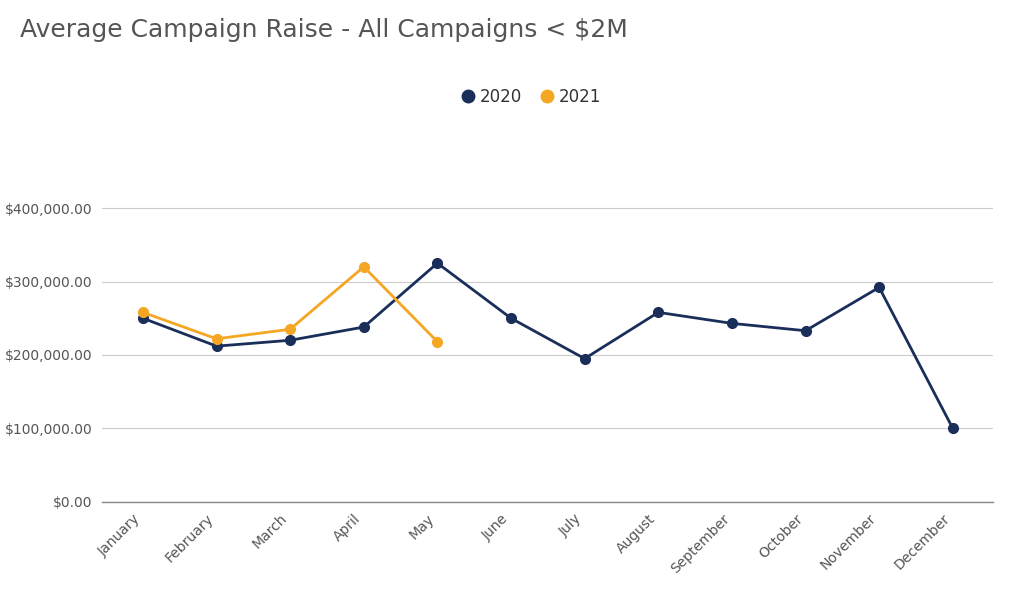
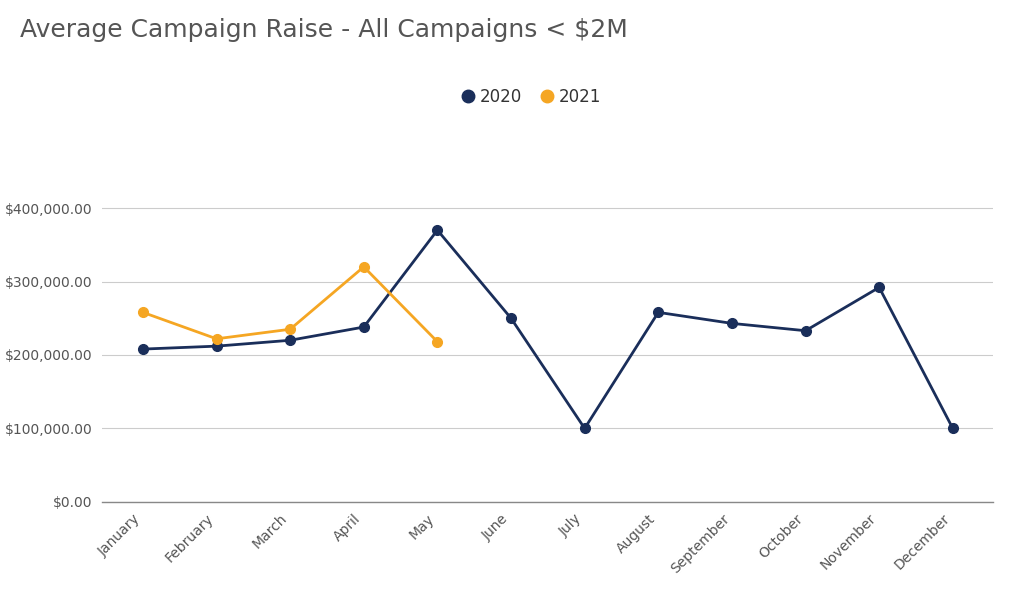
2020/January: $250,000 -> $208,000
2020/May: $325,000 -> $370,000
2020/July: $195,000 -> $100,000
